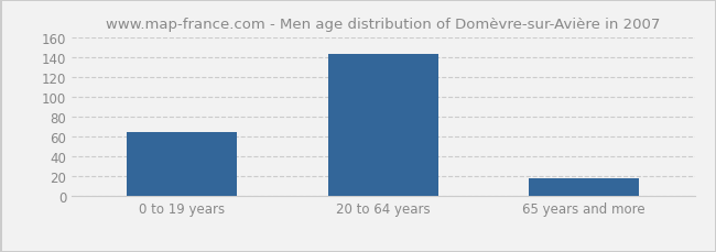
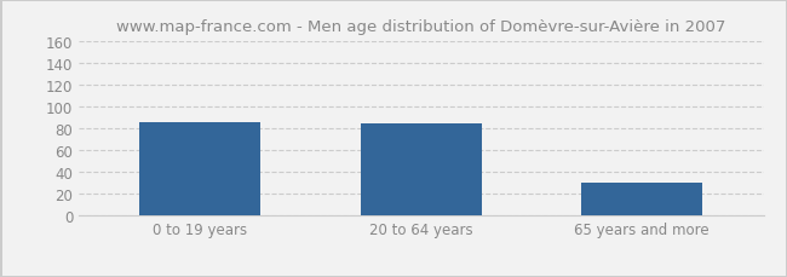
0 to 19 years: 65 -> 86
20 to 64 years: 143 -> 84
65 years and more: 18 -> 30
